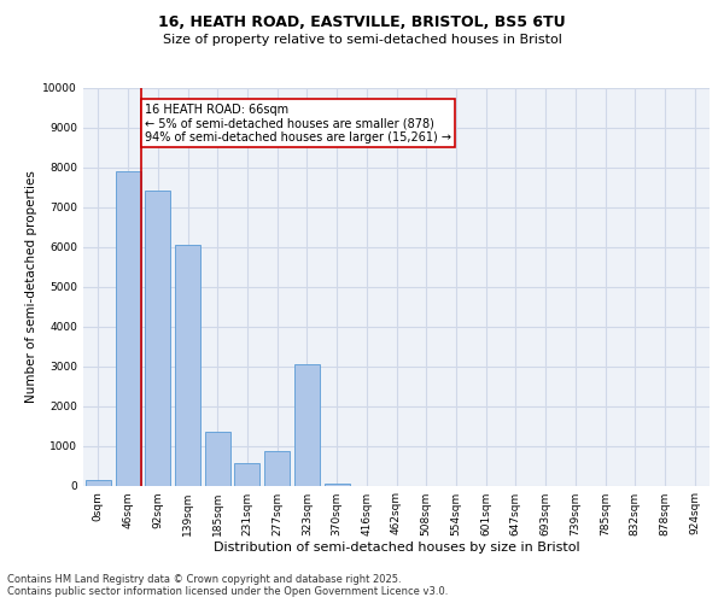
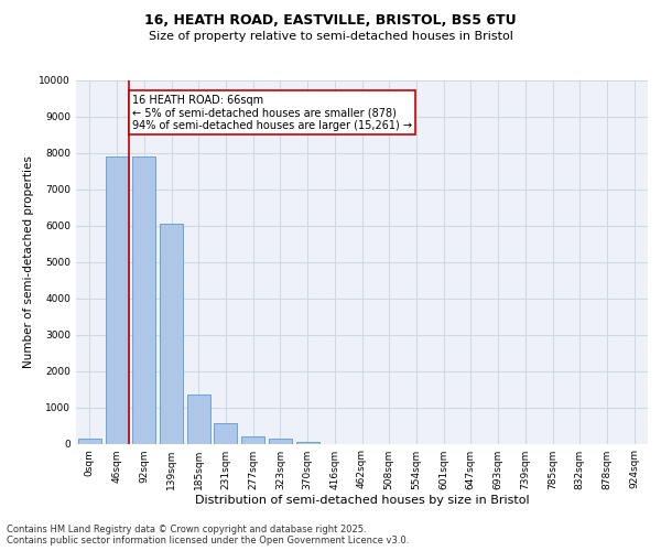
92sqm: 7400 -> 7900
277sqm: 850 -> 200
323sqm: 3050 -> 150
